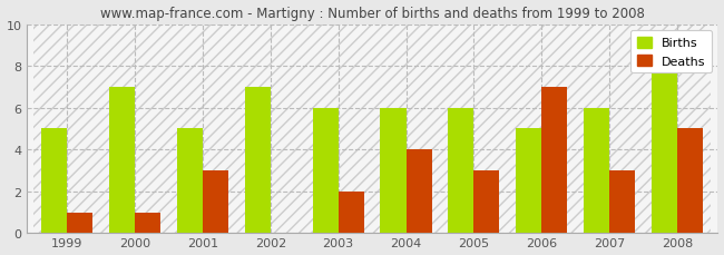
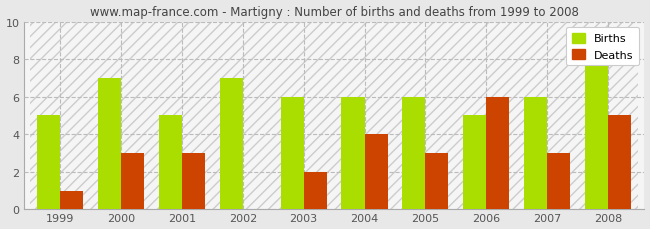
Deaths/2000: 1 -> 3
Deaths/2006: 7 -> 6
